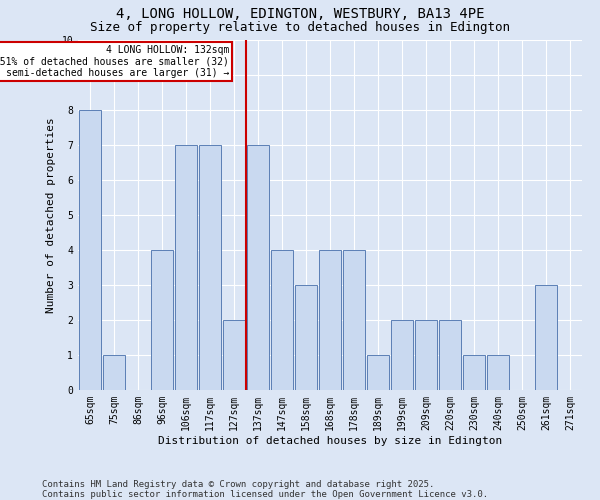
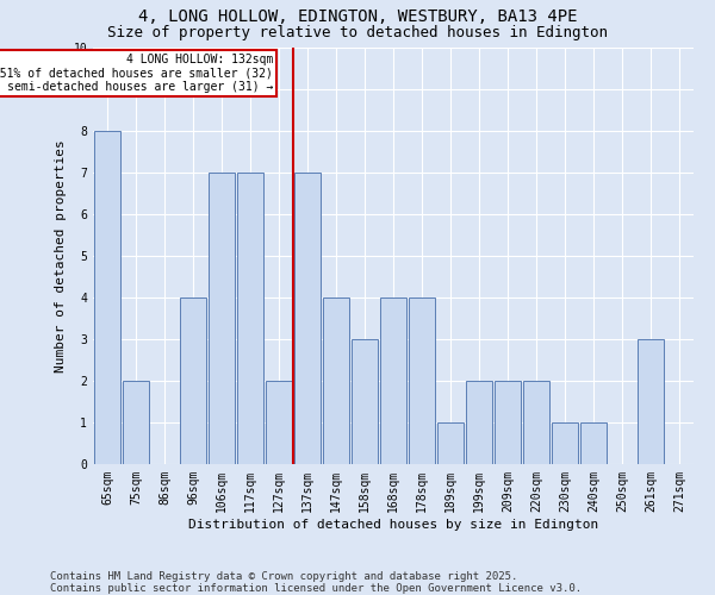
75sqm: 1 -> 2
